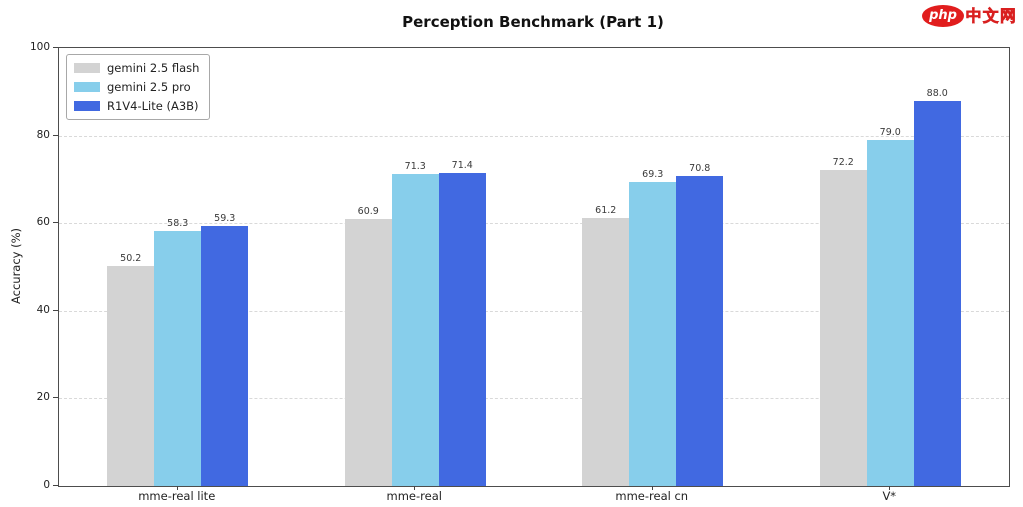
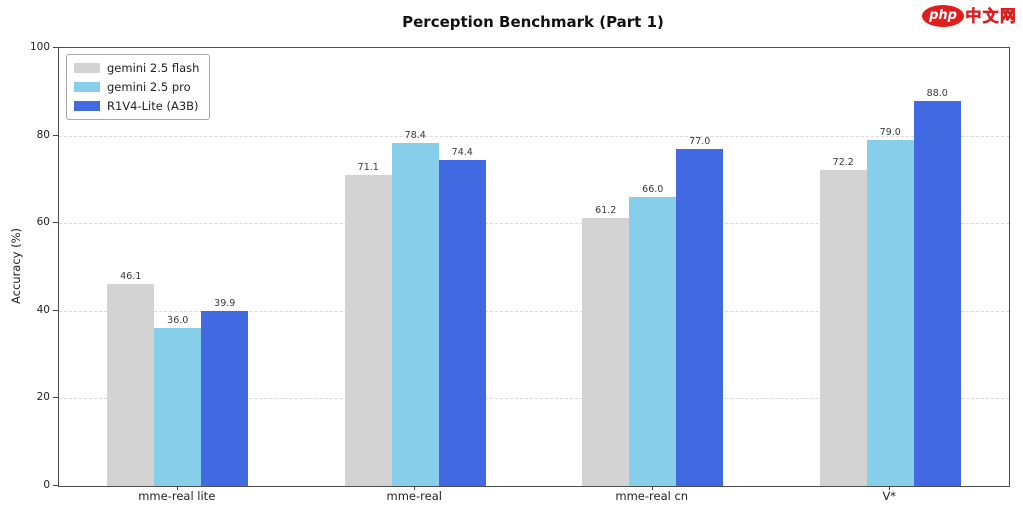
gemini 2.5 flash/mme-real lite: 50.2 -> 46.1
gemini 2.5 pro/mme-real lite: 58.3 -> 36.0
R1V4-Lite (A3B)/mme-real lite: 59.3 -> 39.9
gemini 2.5 flash/mme-real: 60.9 -> 71.1
gemini 2.5 pro/mme-real: 71.3 -> 78.4
R1V4-Lite (A3B)/mme-real: 71.4 -> 74.4
gemini 2.5 pro/mme-real cn: 69.3 -> 66.0
R1V4-Lite (A3B)/mme-real cn: 70.8 -> 77.0
